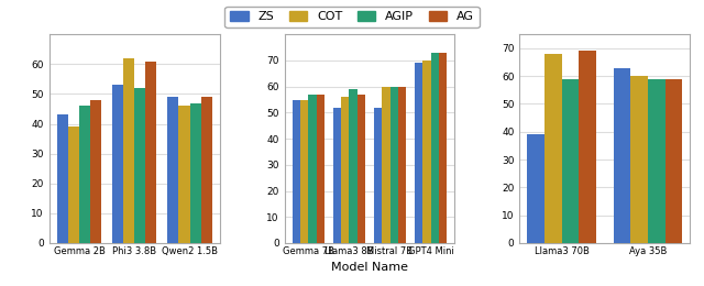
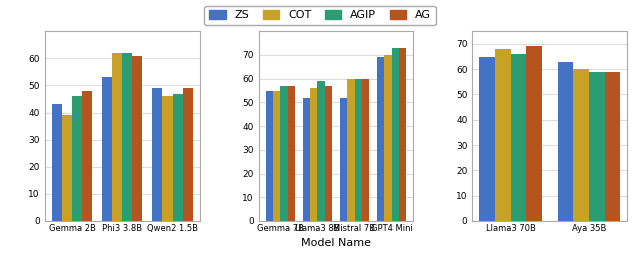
AGIP/Phi3 3.8B: 52 -> 62
ZS/Llama3 70B: 39 -> 65
AGIP/Llama3 70B: 59 -> 66
